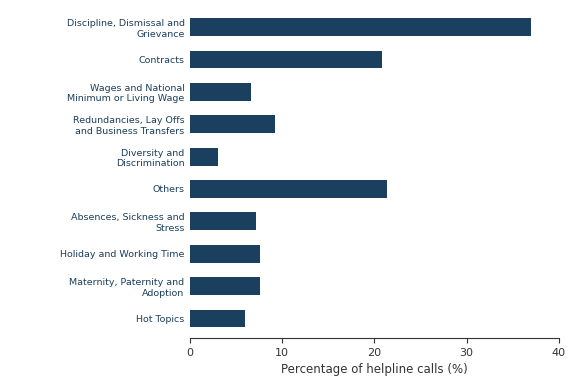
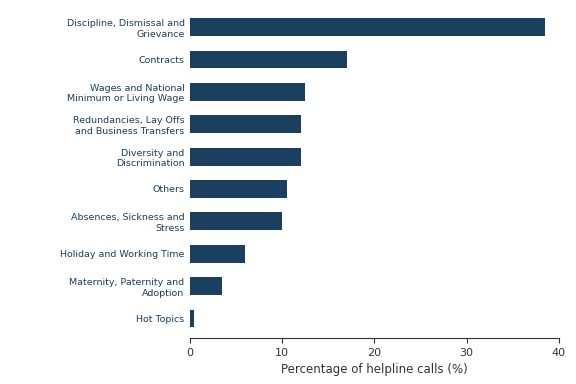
Discipline, Dismissal and Grievance: 37.0 -> 38.5
Contracts: 20.8 -> 17.0
Wages and National Minimum or Living Wage: 6.6 -> 12.5
Redundancies, Lay Offs and Business Transfers: 9.2 -> 12.0
Diversity and Discrimination: 3.0 -> 12.0
Others: 21.4 -> 10.5
Absences, Sickness and Stress: 7.2 -> 10.0
Holiday and Working Time: 7.6 -> 6.0
Maternity, Paternity and Adoption: 7.6 -> 3.5
Hot Topics: 6.0 -> 0.4
